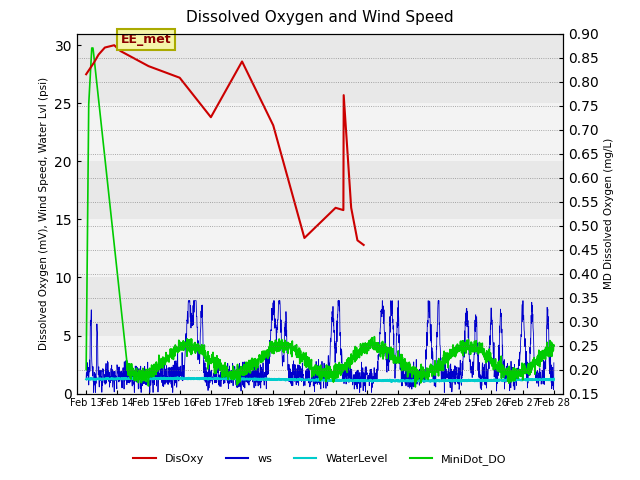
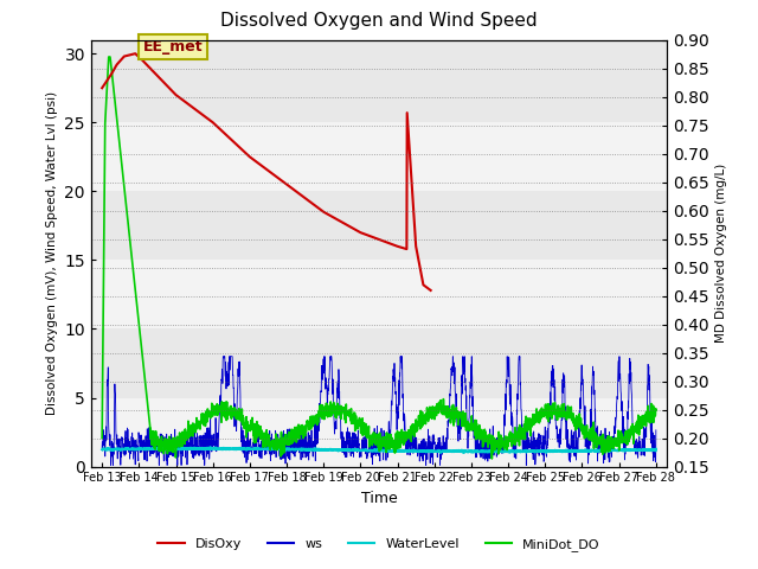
DisOxy/Feb 15: 28.2 -> 27.0
DisOxy/Feb 16: 27.2 -> 25.0
DisOxy/Feb 17: 23.8 -> 22.5
DisOxy/Feb 18: 28.6 -> 20.5
DisOxy/Feb 19: 23.1 -> 18.5
DisOxy/Feb 20: 13.4 -> 17.0
